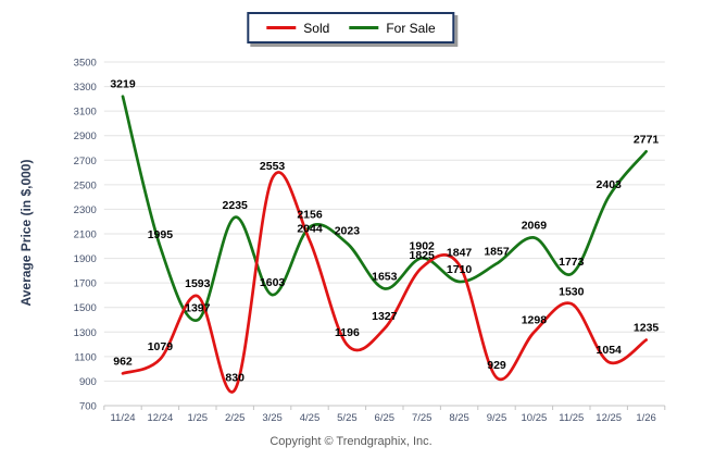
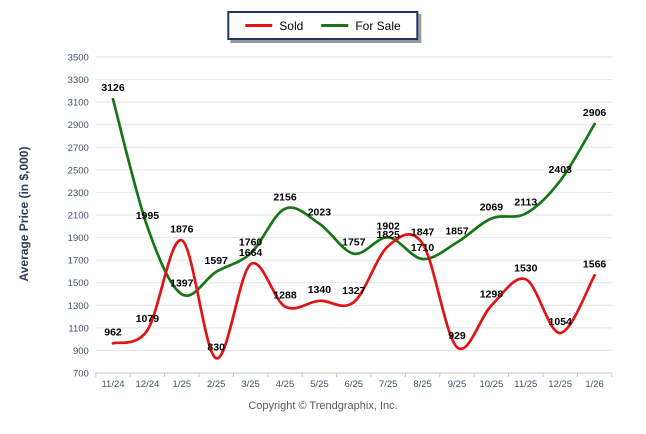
For Sale/11/24: 3219 -> 3126
Sold/1/25: 1593 -> 1876
For Sale/2/25: 2235 -> 1597
Sold/3/25: 2553 -> 1664
For Sale/3/25: 1603 -> 1760
Sold/4/25: 2044 -> 1288
Sold/5/25: 1196 -> 1340
For Sale/6/25: 1653 -> 1757
For Sale/11/25: 1773 -> 2113
Sold/1/26: 1235 -> 1566
For Sale/1/26: 2771 -> 2906
